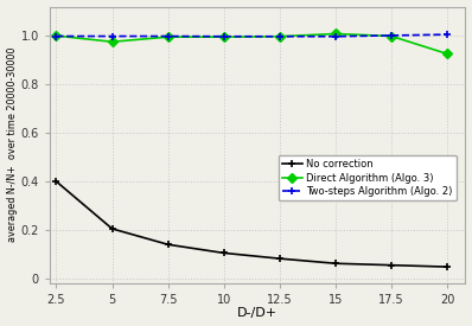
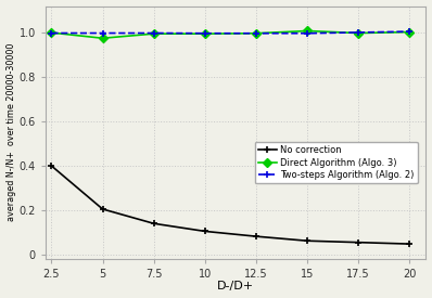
Direct Algorithm (Algo. 3)/20: 0.925 -> 1.003
